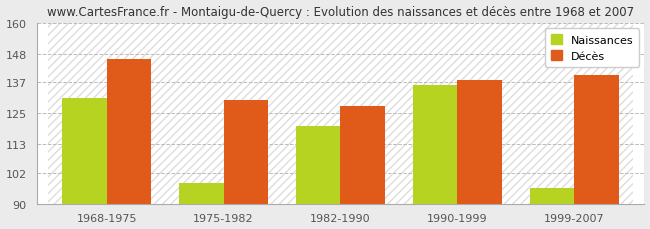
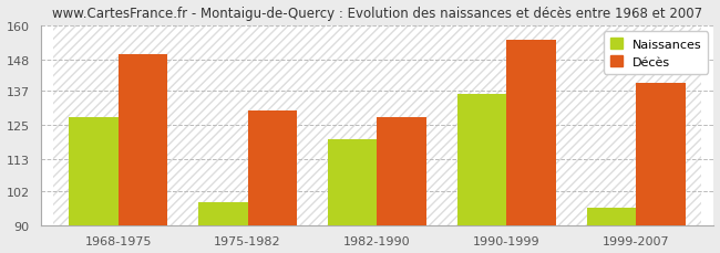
Naissances/1968-1975: 131 -> 128
Décès/1968-1975: 146 -> 150
Décès/1990-1999: 138 -> 155
